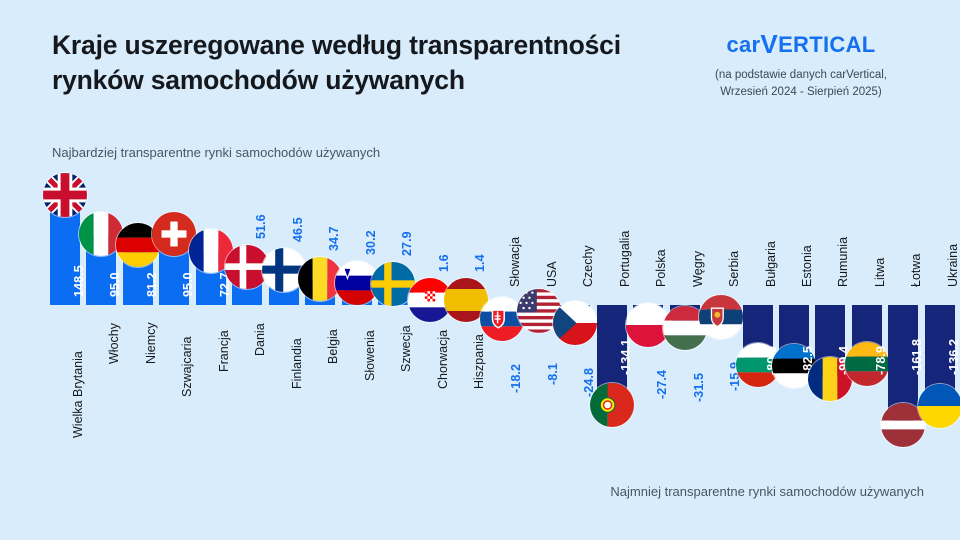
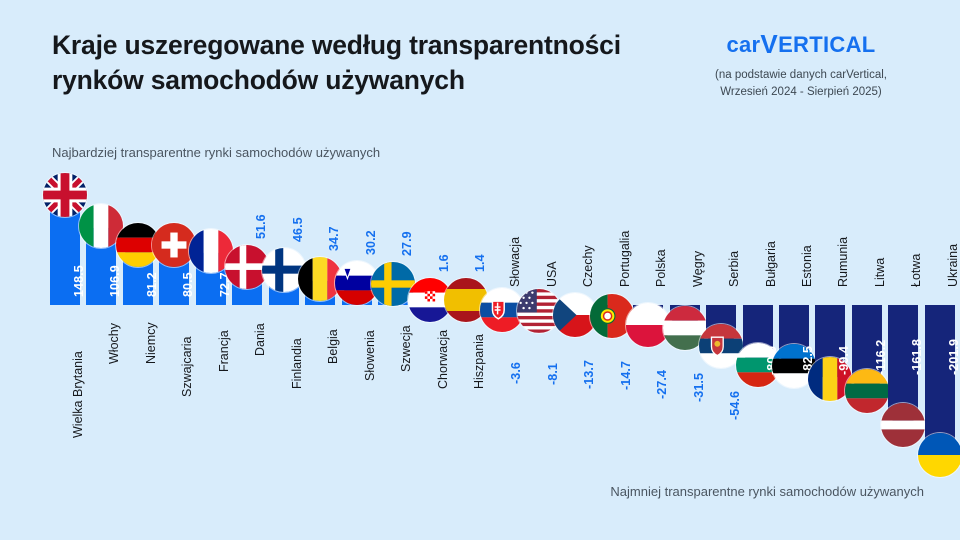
Włochy: 95.0 -> 106.9
Szwajcaria: 95.0 -> 80.5
Słowacja: -18.2 -> -3.6
Czechy: -24.8 -> -13.7
Portugalia: -134.1 -> -14.7
Serbia: -15.9 -> -54.6
Litwa: -78.9 -> -116.2
Ukraina: -136.2 -> -201.9
